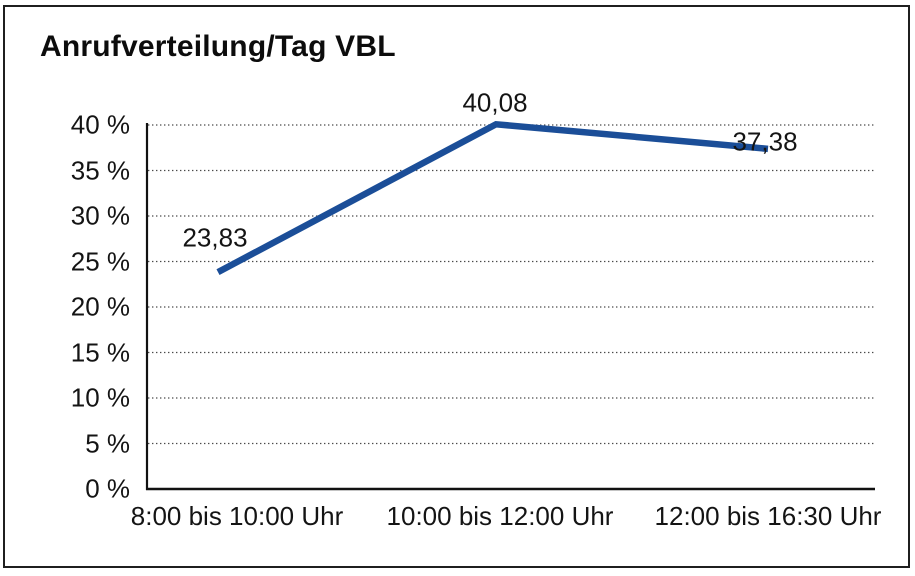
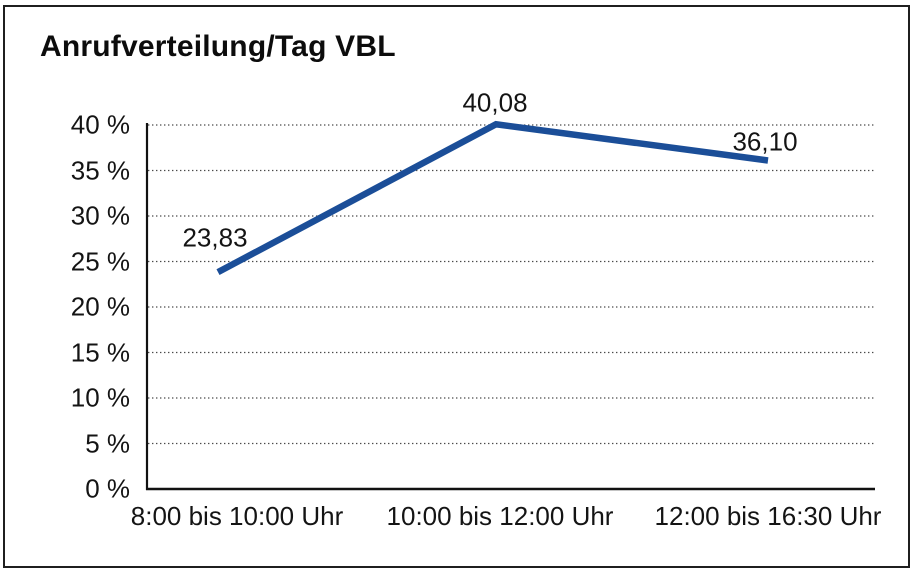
12:00 bis 16:30 Uhr: 37,38 -> 36,10
